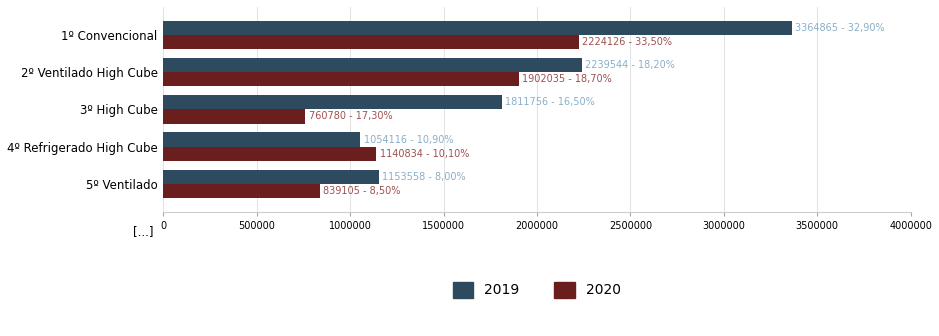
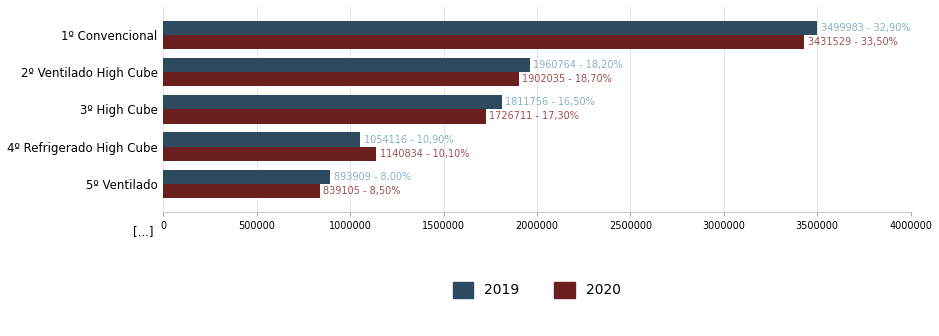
2019/1º Convencional: 3364865 -> 3499983
2020/1º Convencional: 2224126 -> 3431529
2019/2º Ventilado High Cube: 2239544 -> 1960764
2020/3º High Cube: 760780 -> 1726711
2019/5º Ventilado: 1153558 -> 893909
